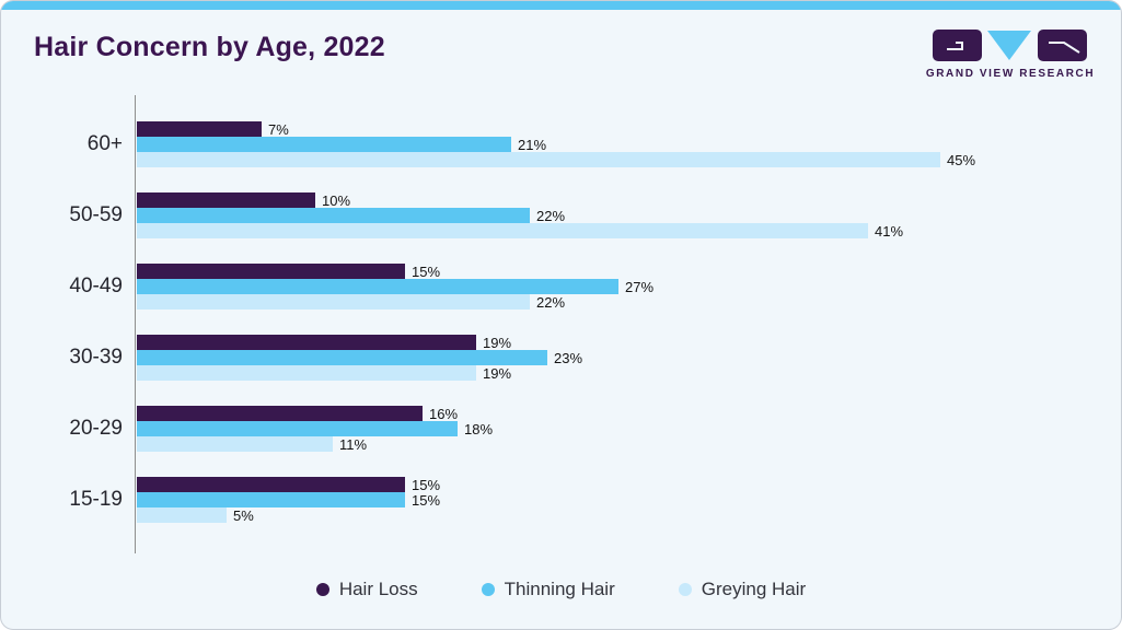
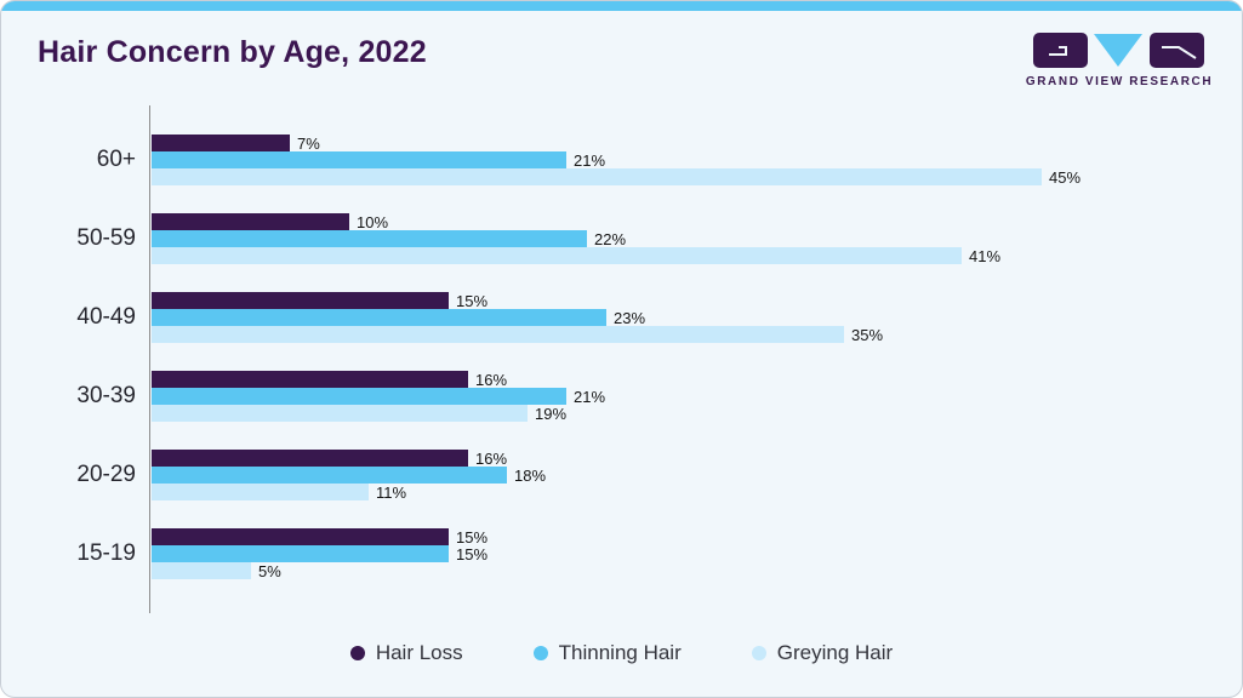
Thinning Hair/40-49: 27% -> 23%
Greying Hair/40-49: 22% -> 35%
Hair Loss/30-39: 19% -> 16%
Thinning Hair/30-39: 23% -> 21%
